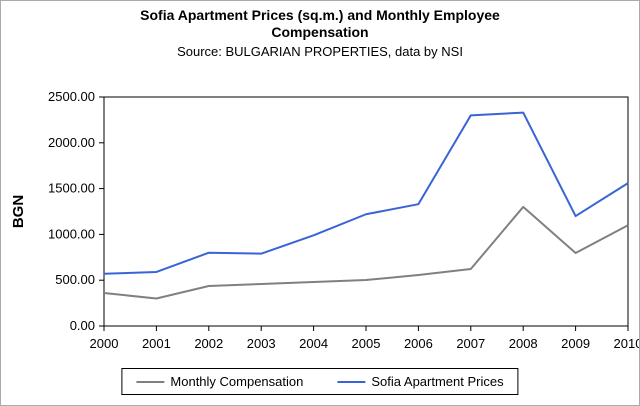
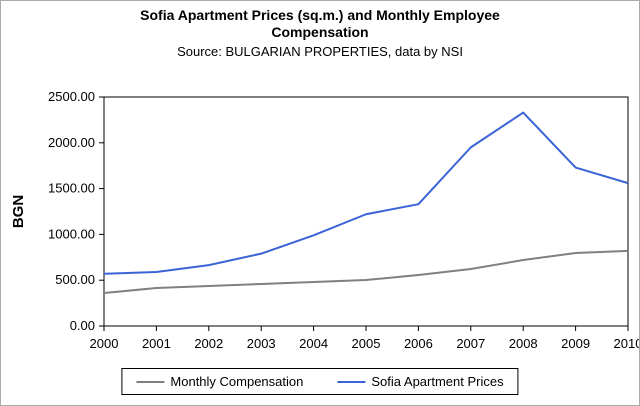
Monthly Compensation/2001: 300 -> 400
Sofia Apartment Prices/2002: 800 -> 700
Sofia Apartment Prices/2007: 2300 -> 2000
Monthly Compensation/2008: 1300 -> 700
Sofia Apartment Prices/2009: 1200 -> 1700
Monthly Compensation/2010: 1100 -> 800
